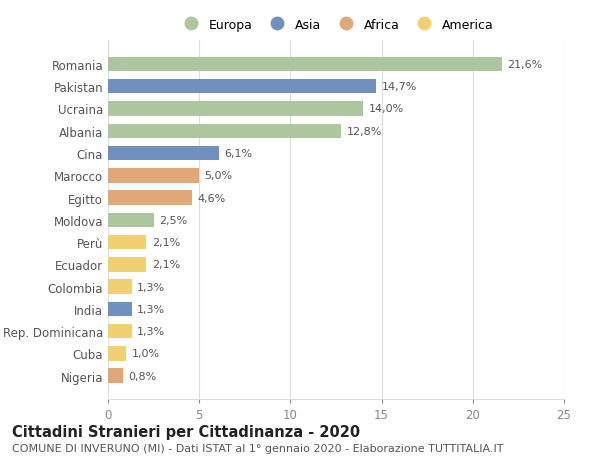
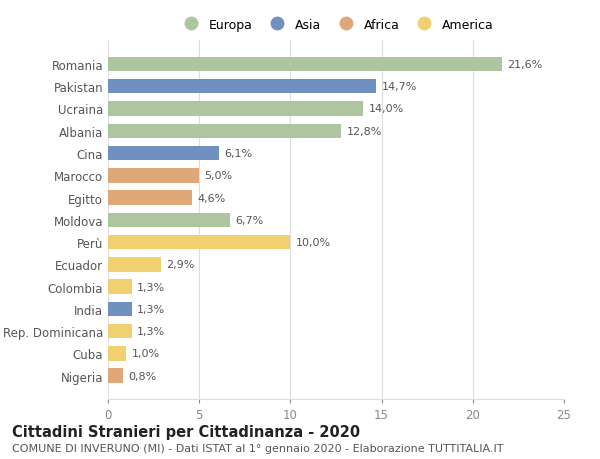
Moldova: 2,5% -> 6,7%
Perù: 2,1% -> 10,0%
Ecuador: 2,1% -> 2,9%
